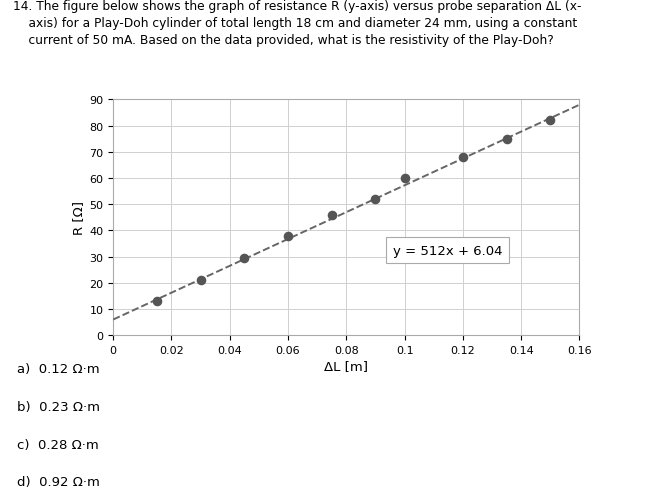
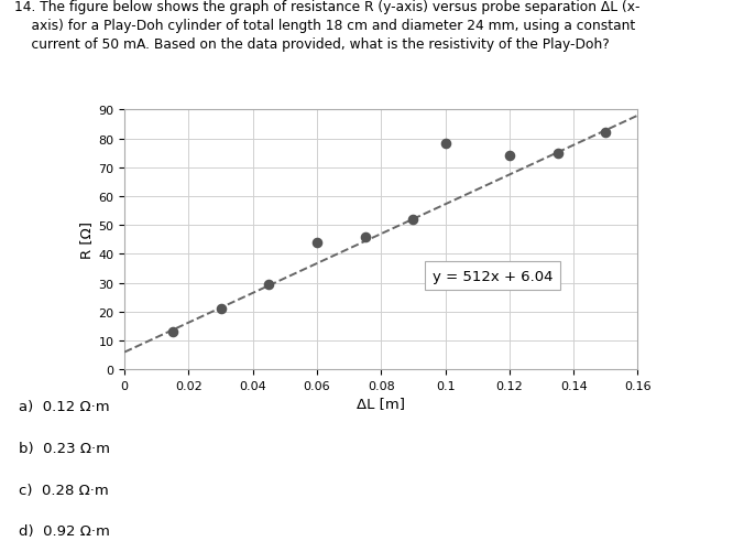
0.06: 38.0 -> 44.0
0.1: 60.0 -> 78.5
0.12: 68.0 -> 74.0
